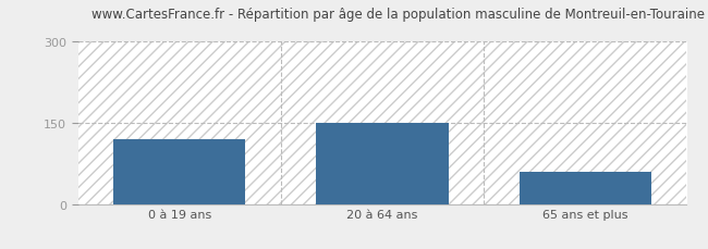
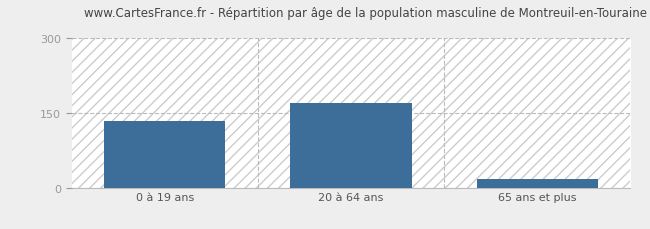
0 à 19 ans: 120 -> 133
20 à 64 ans: 150 -> 170
65 ans et plus: 60 -> 17
